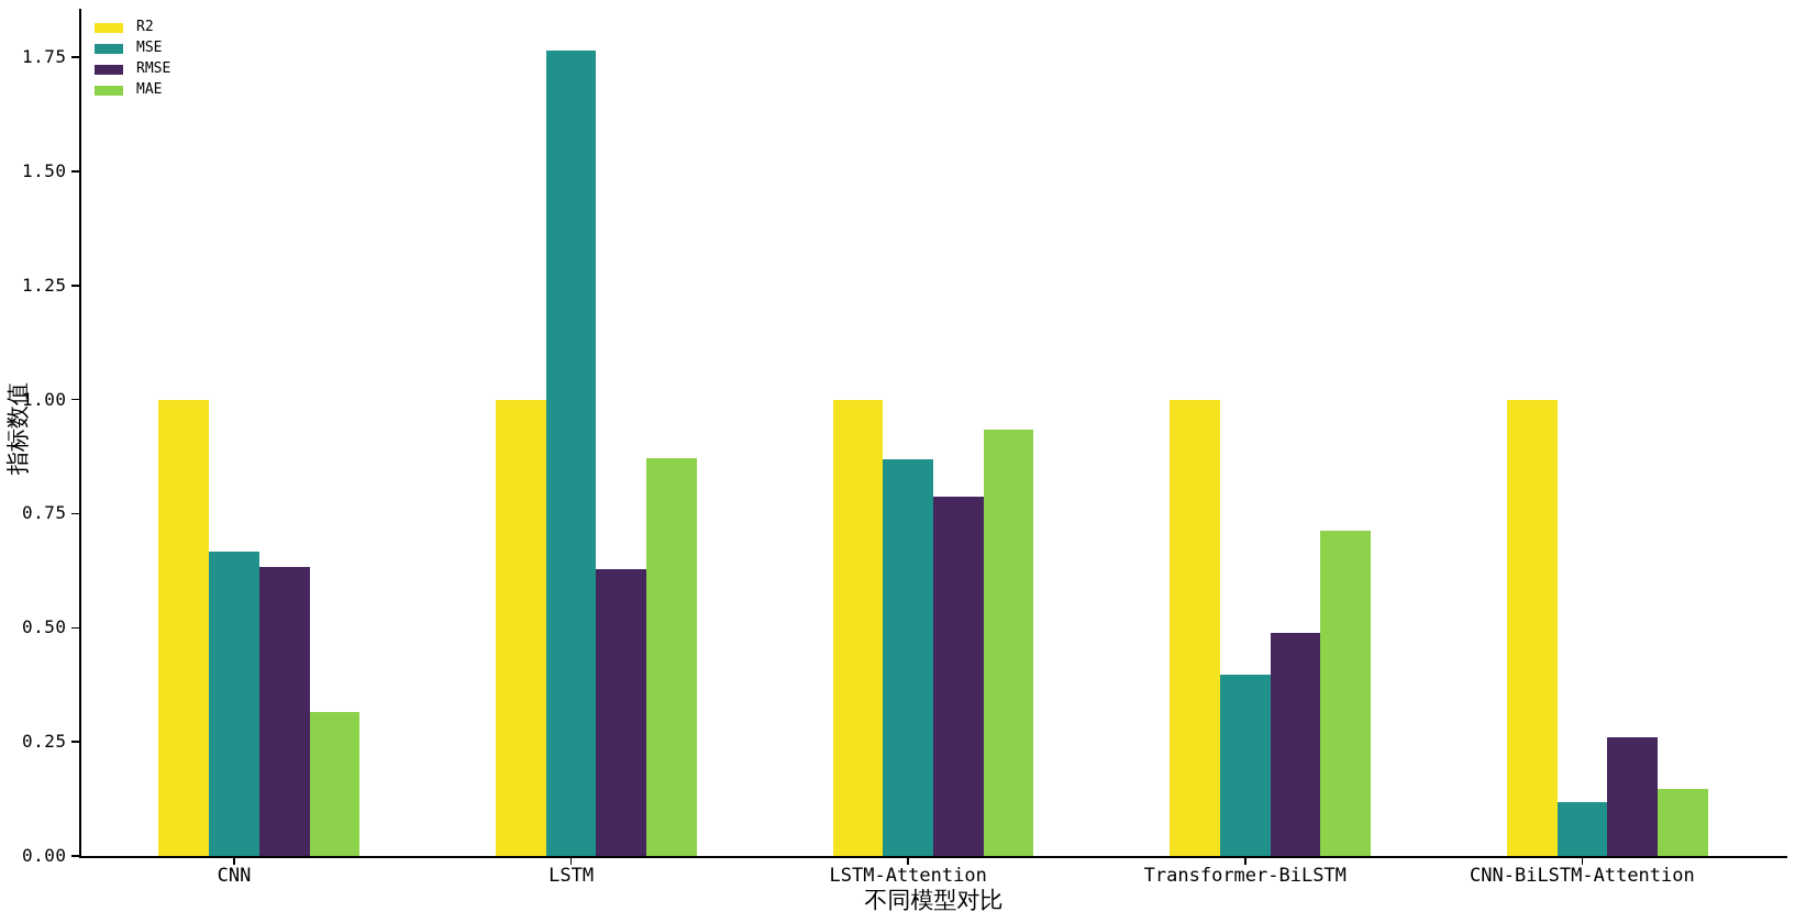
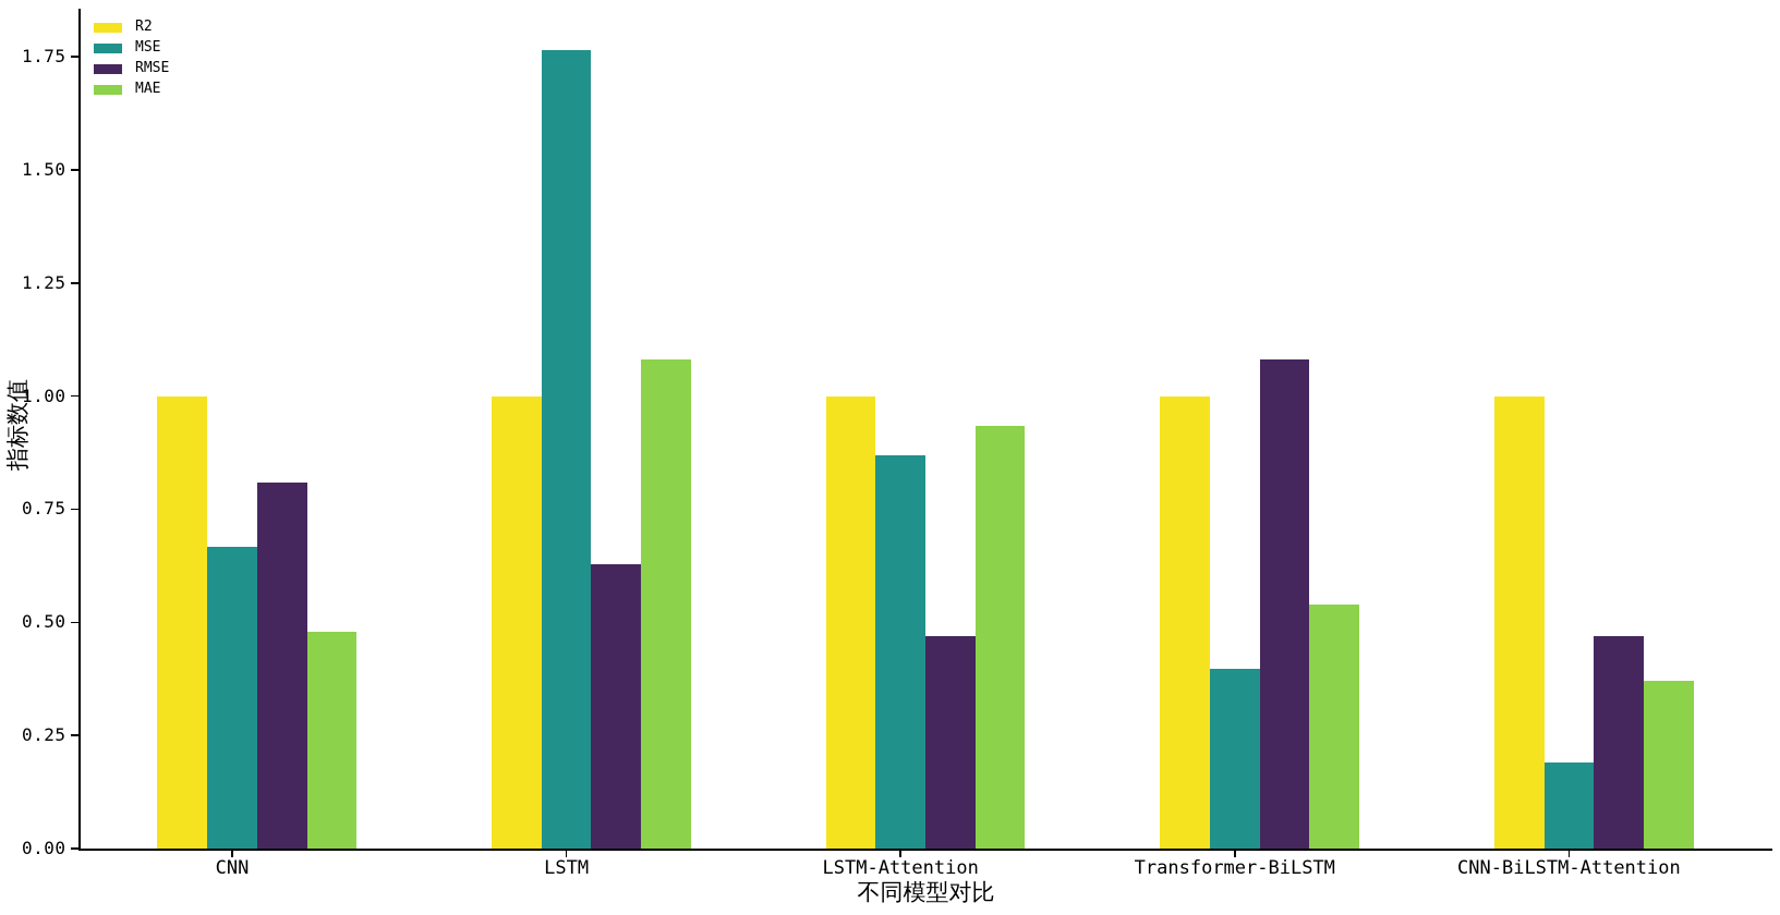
RMSE/CNN: 0.63 -> 0.81
MAE/CNN: 0.32 -> 0.48
MAE/LSTM: 0.87 -> 1.08
RMSE/LSTM-Attention: 0.79 -> 0.47
RMSE/Transformer-BiLSTM: 0.49 -> 1.08
MAE/Transformer-BiLSTM: 0.71 -> 0.54
MSE/CNN-BiLSTM-Attention: 0.12 -> 0.19
RMSE/CNN-BiLSTM-Attention: 0.26 -> 0.47
MAE/CNN-BiLSTM-Attention: 0.15 -> 0.37
